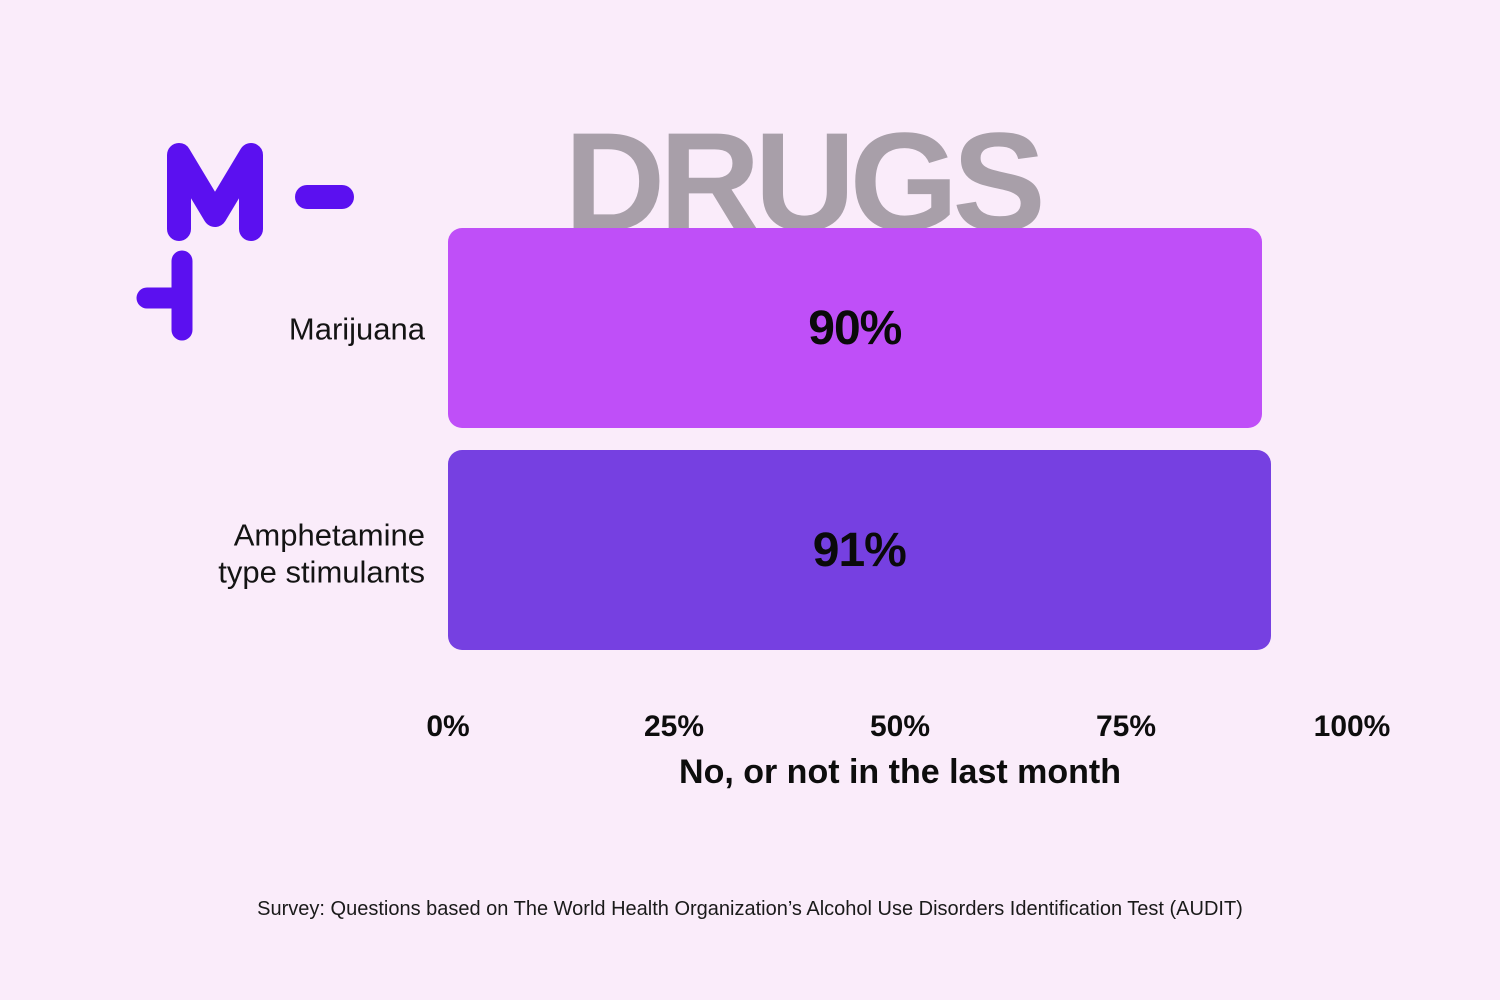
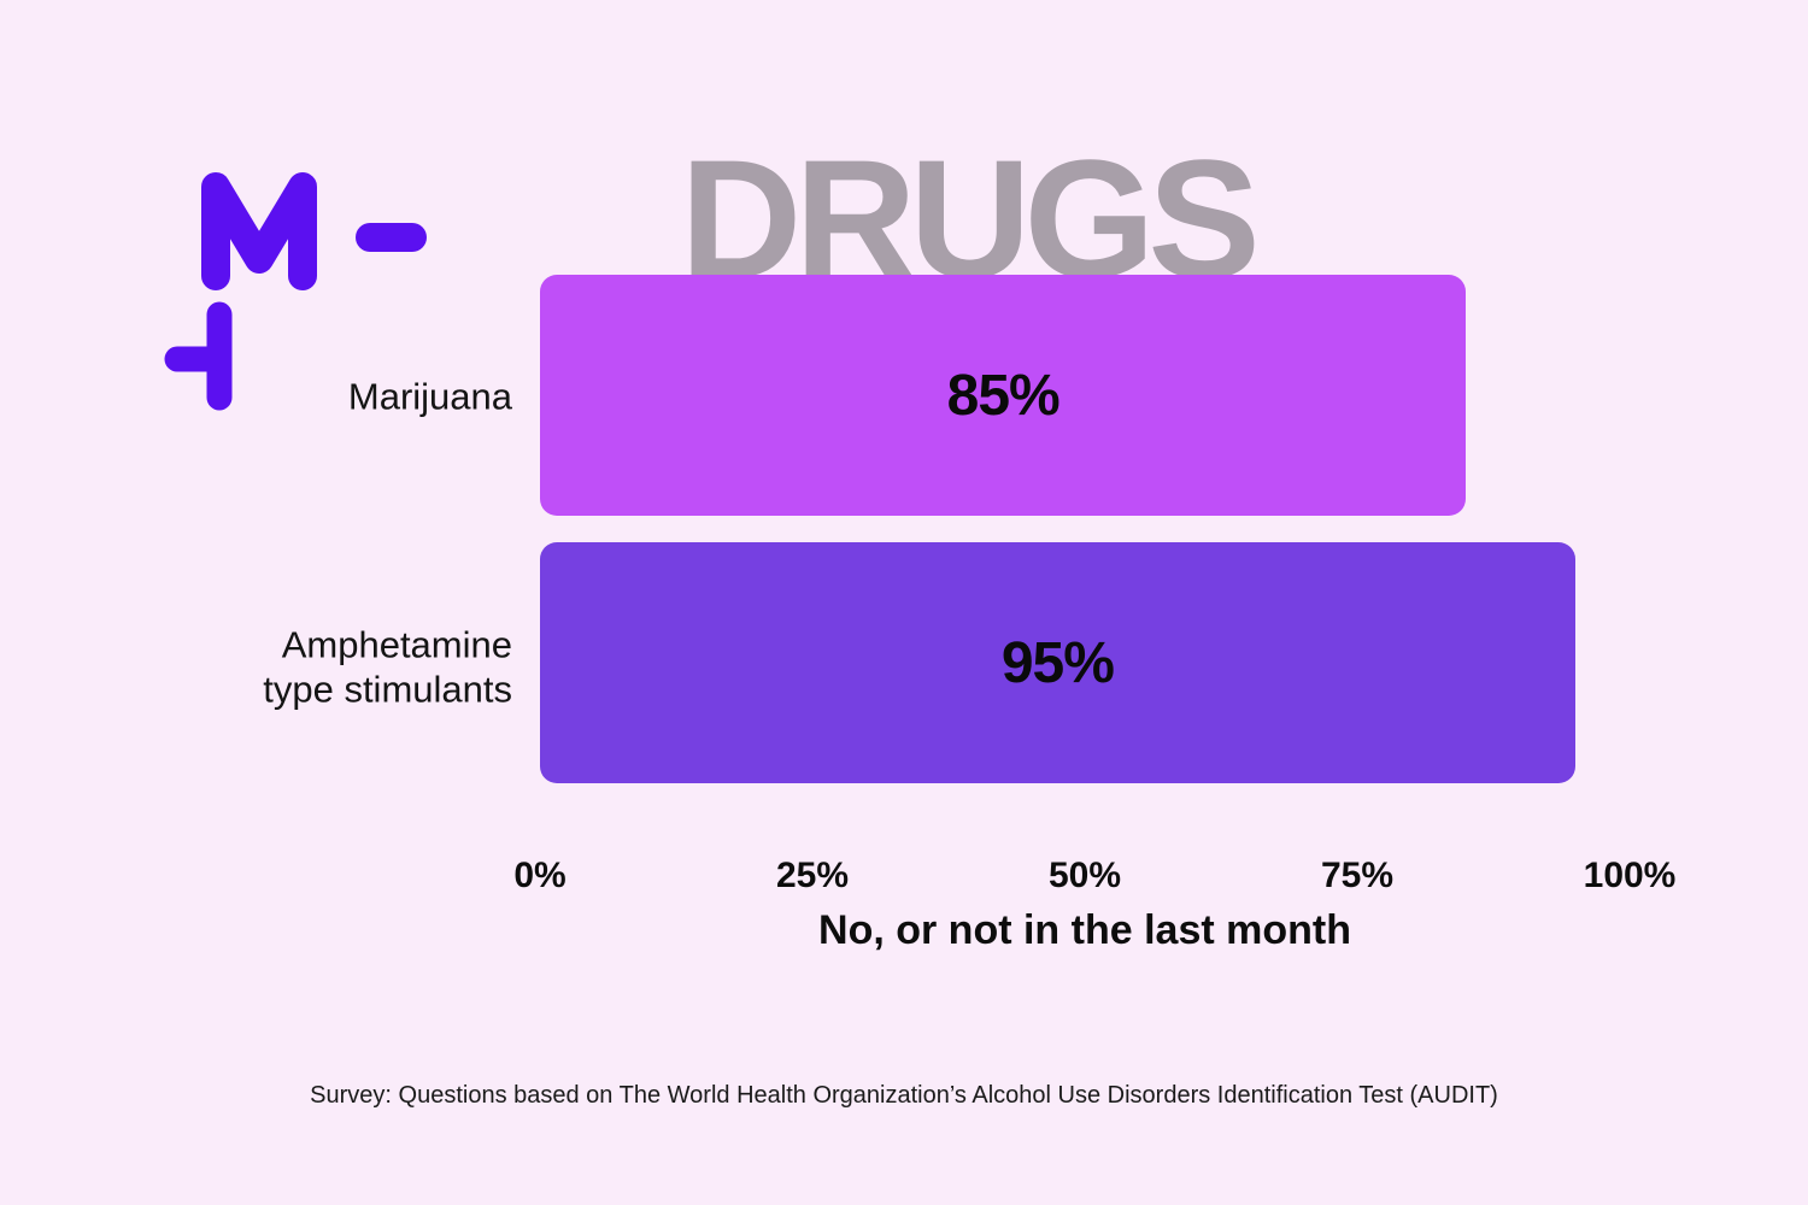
Marijuana: 90% -> 85%
Amphetamine type stimulants: 91% -> 95%
